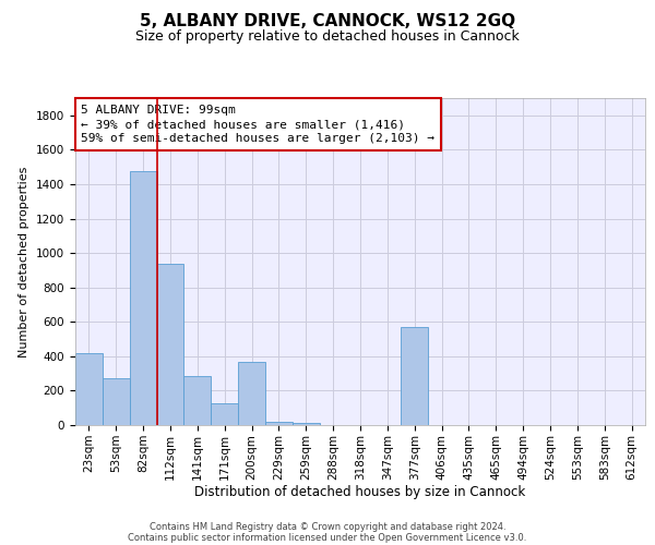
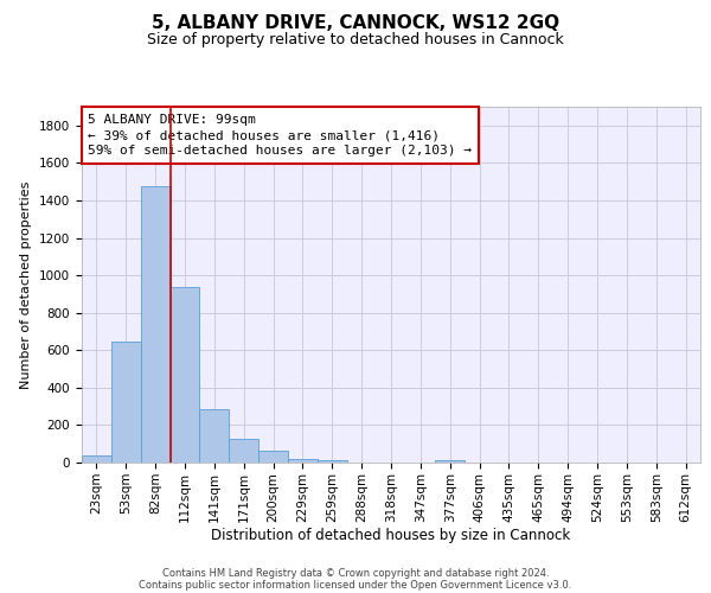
23sqm: 420 -> 40
53sqm: 270 -> 640
200sqm: 370 -> 60
377sqm: 570 -> 10
